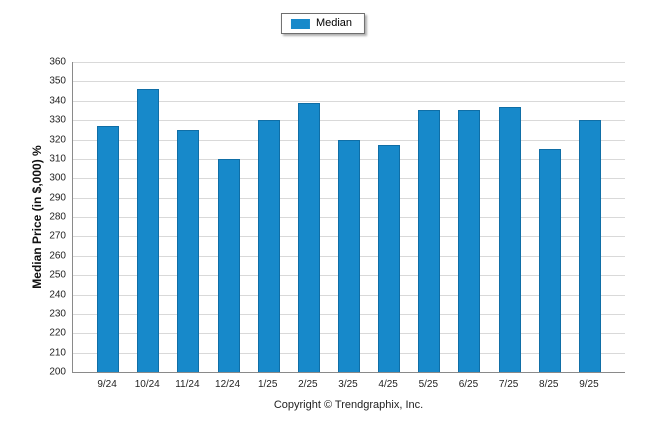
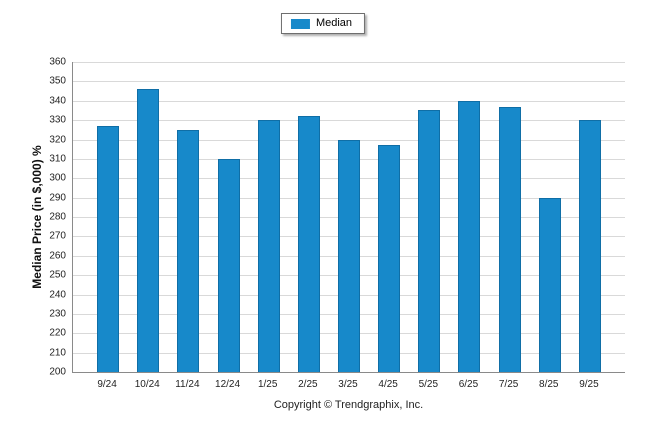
2/25: 339 -> 332
6/25: 335 -> 340
8/25: 315 -> 290
